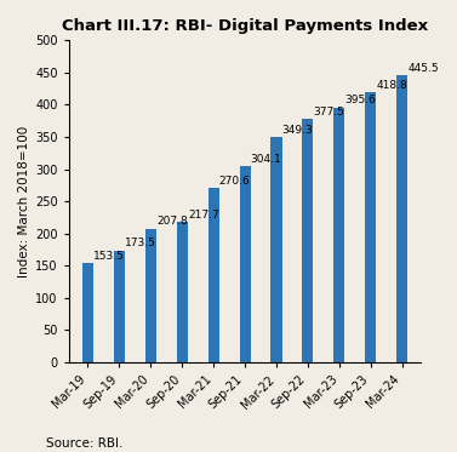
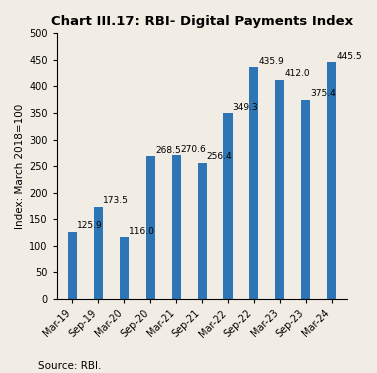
Mar-19: 153.5 -> 125.9
Mar-20: 207.8 -> 116.0
Sep-20: 217.7 -> 268.5
Sep-21: 304.1 -> 256.4
Sep-22: 377.5 -> 435.9
Mar-23: 395.6 -> 412.0
Sep-23: 418.8 -> 375.4
